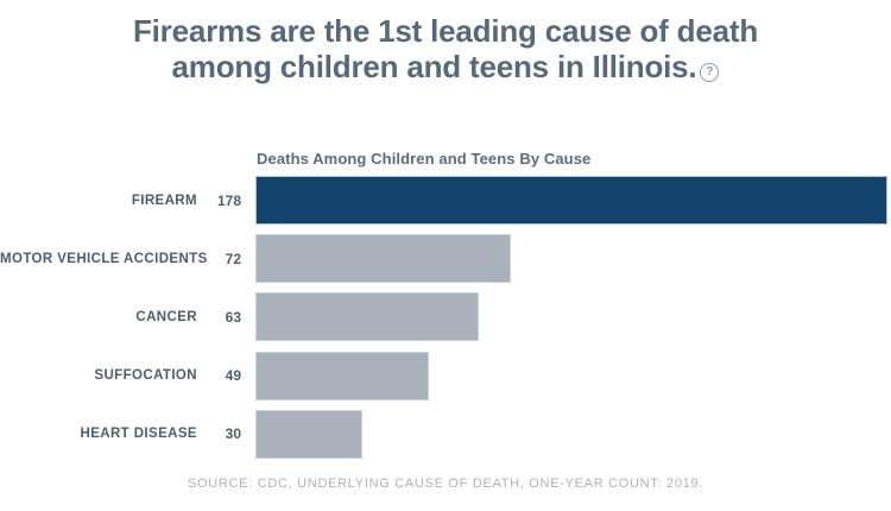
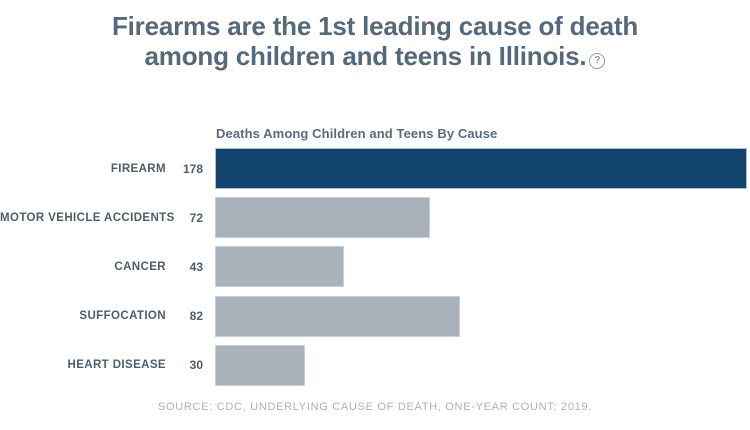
CANCER: 63 -> 43
SUFFOCATION: 49 -> 82
